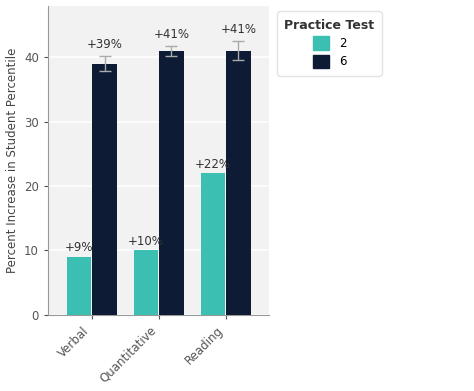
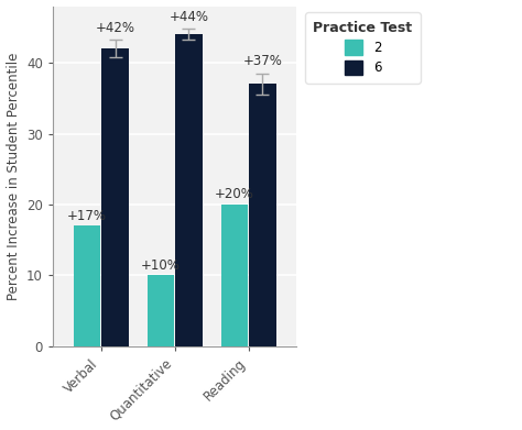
2/Verbal: +9% -> +17%
6/Verbal: +39% -> +42%
6/Quantitative: +41% -> +44%
2/Reading: +22% -> +20%
6/Reading: +41% -> +37%
